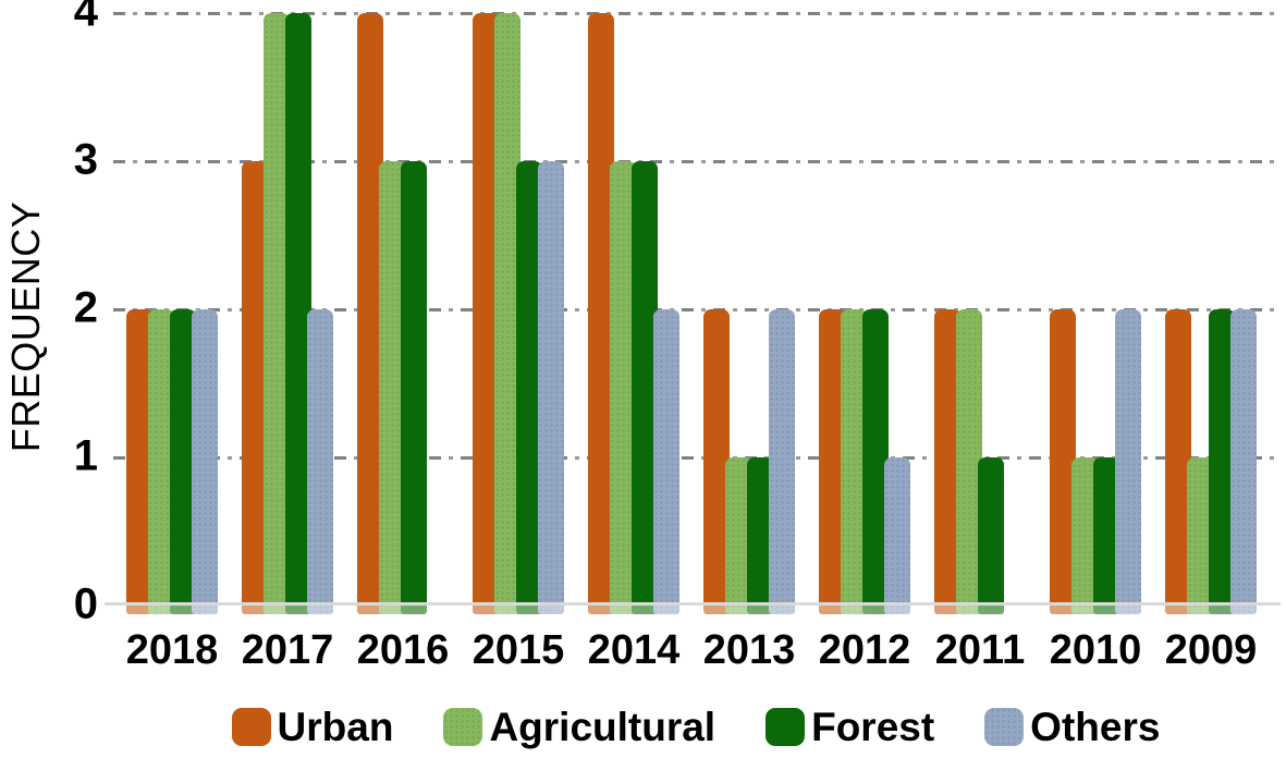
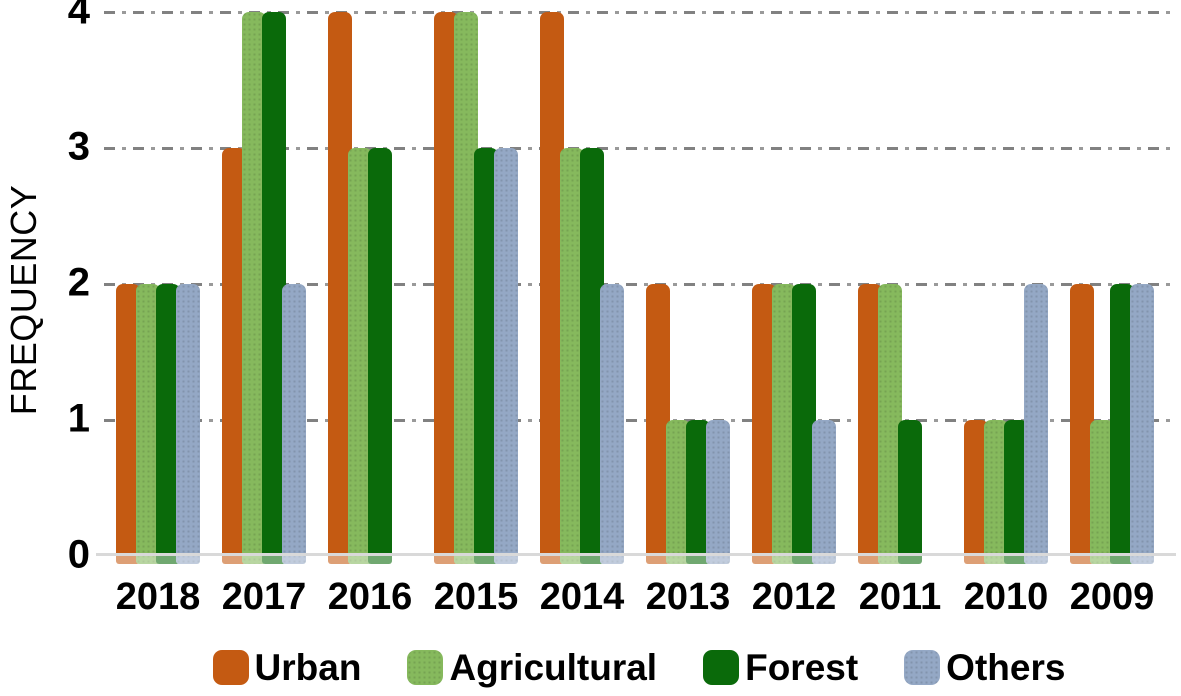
Others/2013: 2 -> 1
Urban/2010: 2 -> 1
